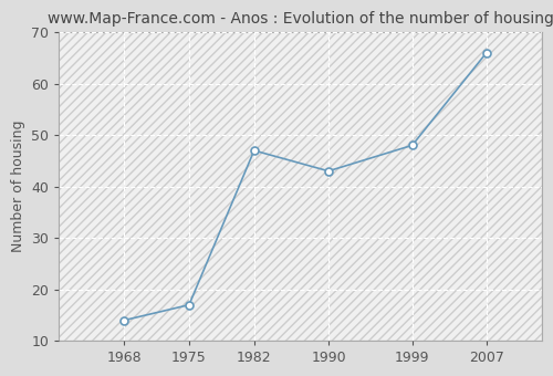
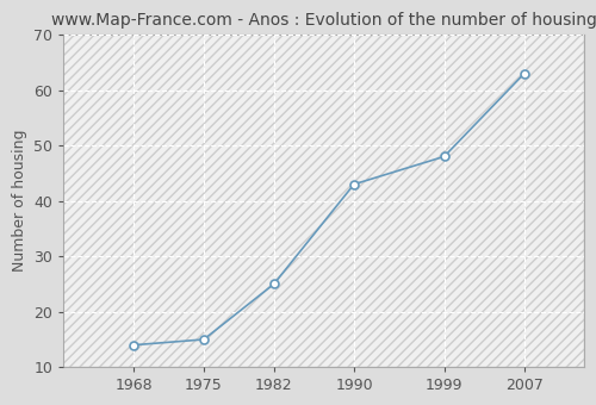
1975: 17 -> 15
1982: 47 -> 25
2007: 66 -> 63
